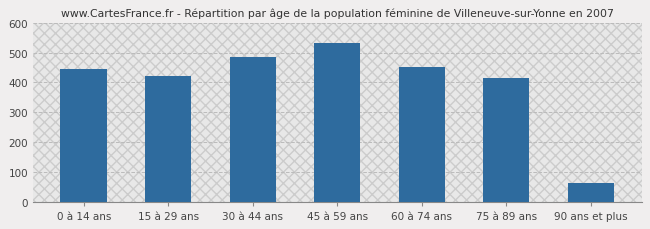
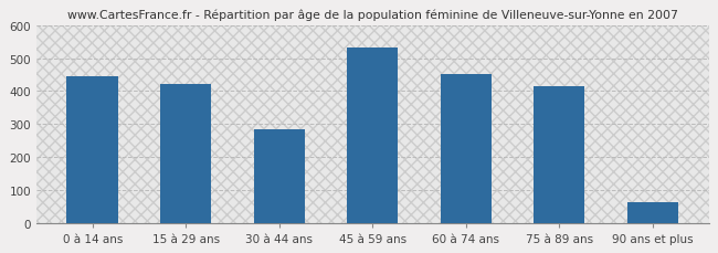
30 à 44 ans: 485 -> 285
